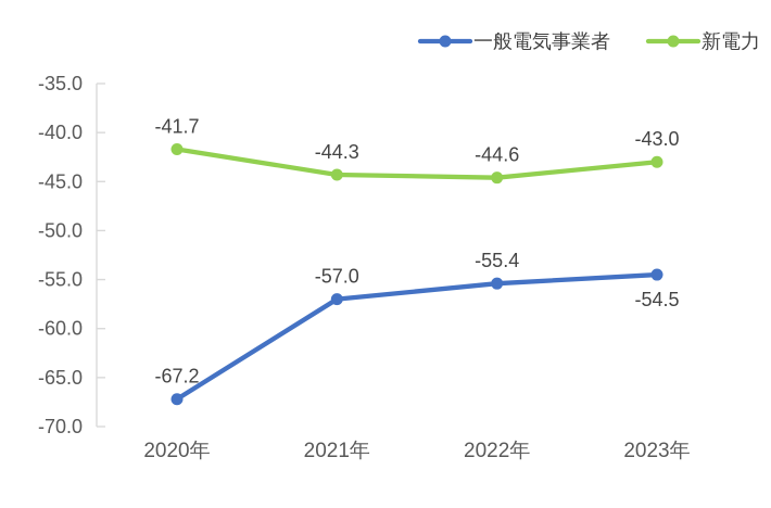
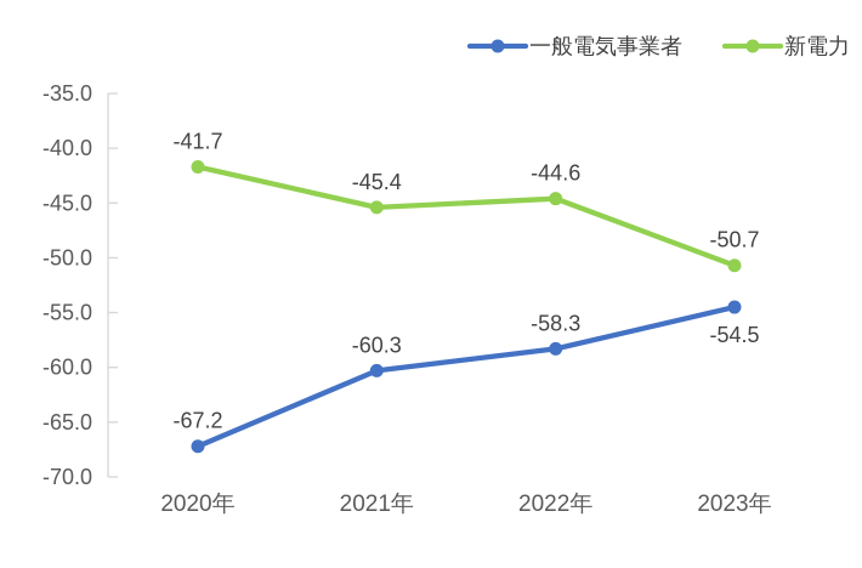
一般電気事業者/2021年: -57.0 -> -60.3
新電力/2021年: -44.3 -> -45.4
一般電気事業者/2022年: -55.4 -> -58.3
新電力/2023年: -43.0 -> -50.7
